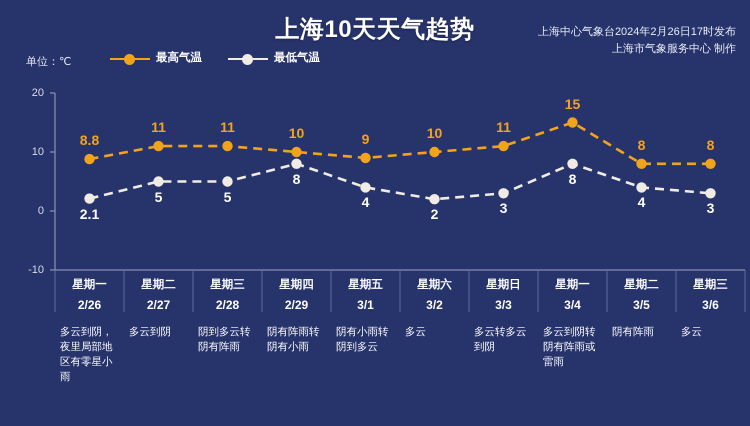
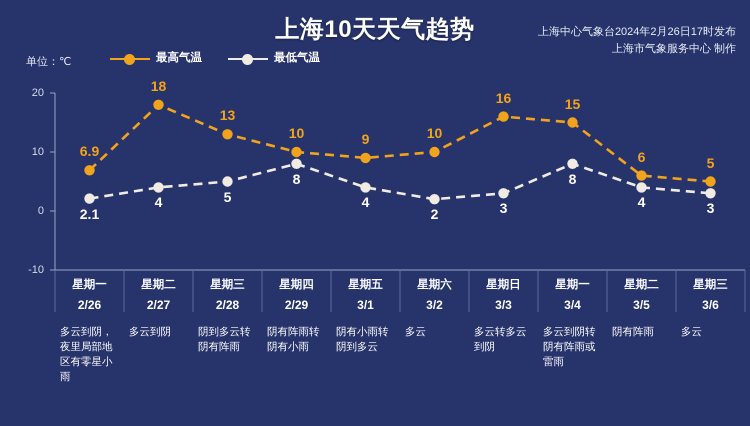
最高气温/2/26: 8.8 -> 6.9
最高气温/2/27: 11 -> 18
最低气温/2/27: 5 -> 4
最高气温/2/28: 11 -> 13
最高气温/3/3: 11 -> 16
最高气温/3/5: 8 -> 6
最高气温/3/6: 8 -> 5
